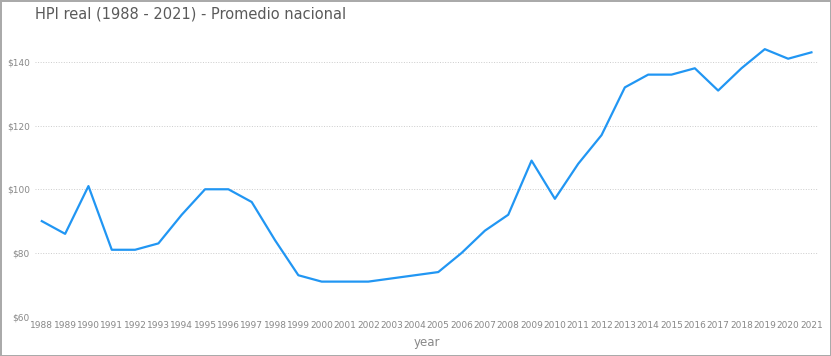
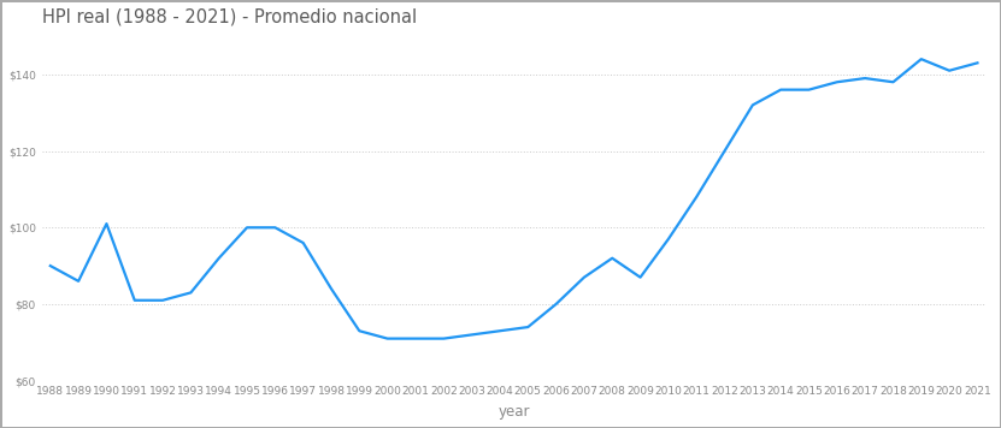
2009: $109 -> $87
2012: $117 -> $120
2017: $131 -> $139
